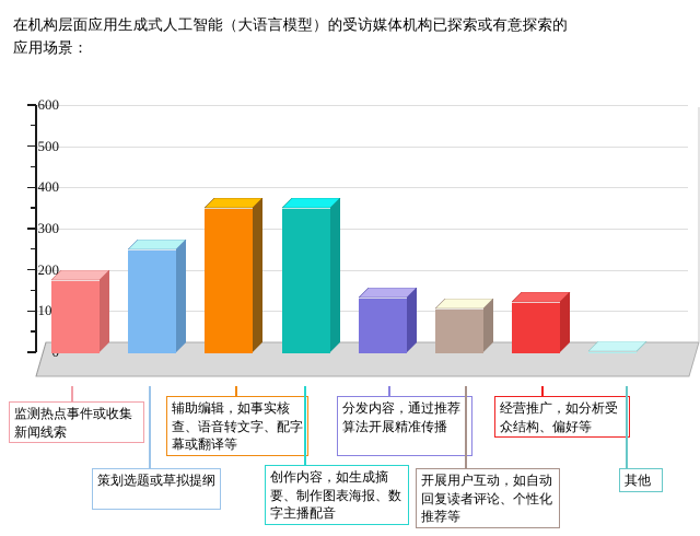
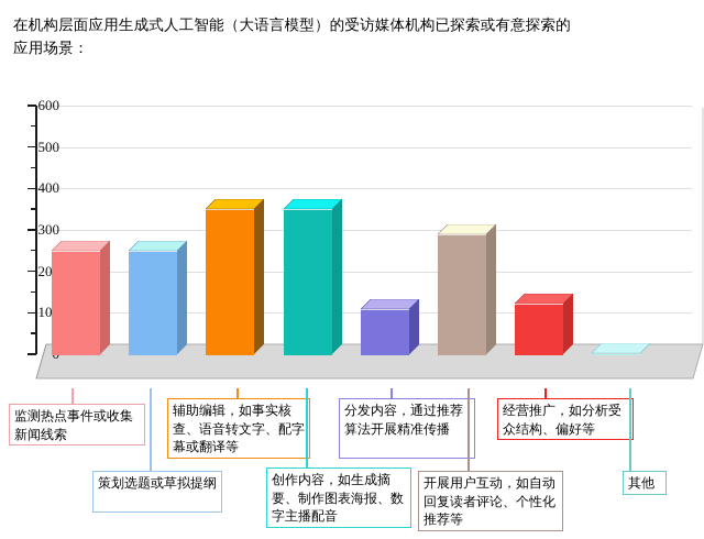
监测热点事件或收集新闻线索: 180 -> 250
分发内容，通过推荐算法开展精准传播: 130 -> 110
开展用户互动，如自动回复读者评论、个性化推荐等: 110 -> 290
